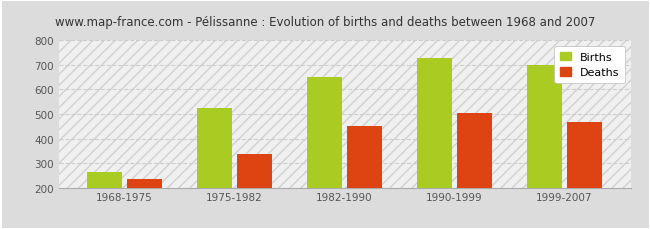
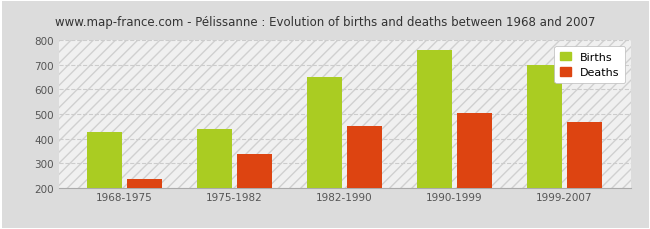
Births/1968-1975: 265 -> 425
Births/1975-1982: 525 -> 438
Births/1990-1999: 730 -> 760
